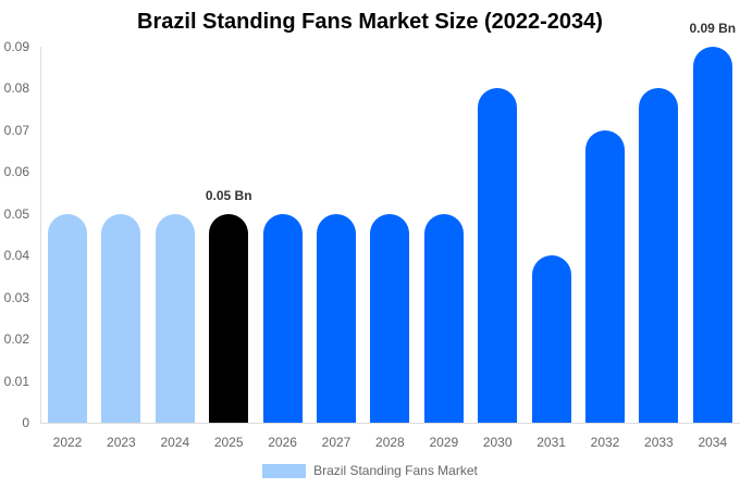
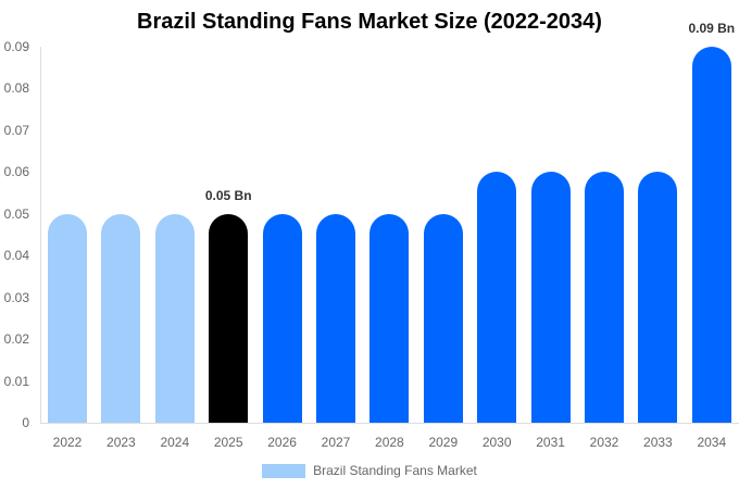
2030: 0.08 -> 0.06
2031: 0.04 -> 0.06
2032: 0.07 -> 0.06
2033: 0.08 -> 0.06
